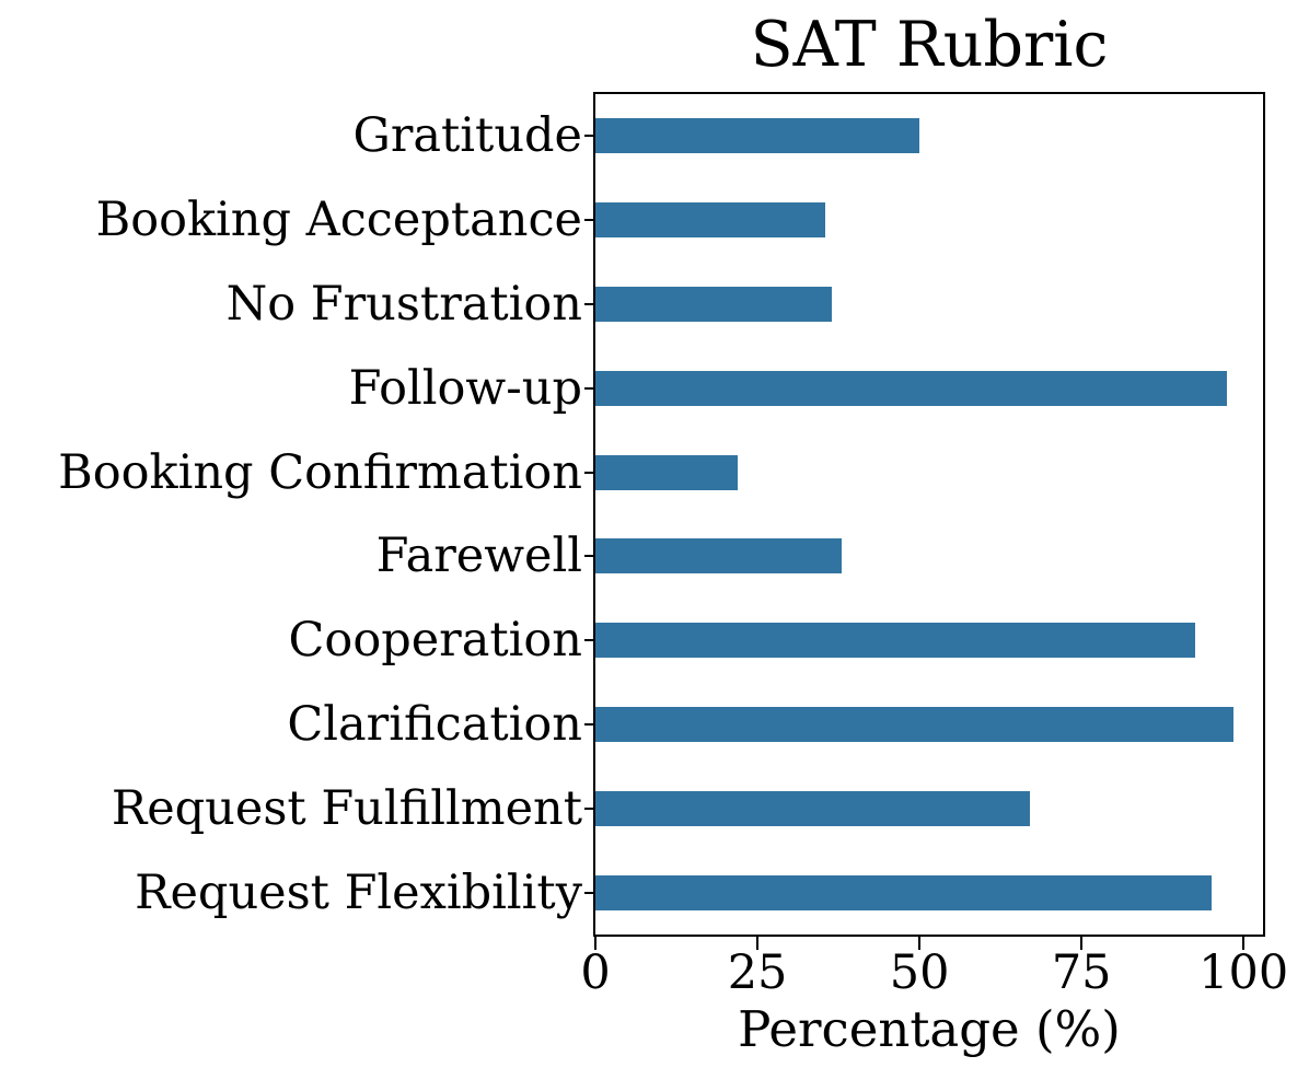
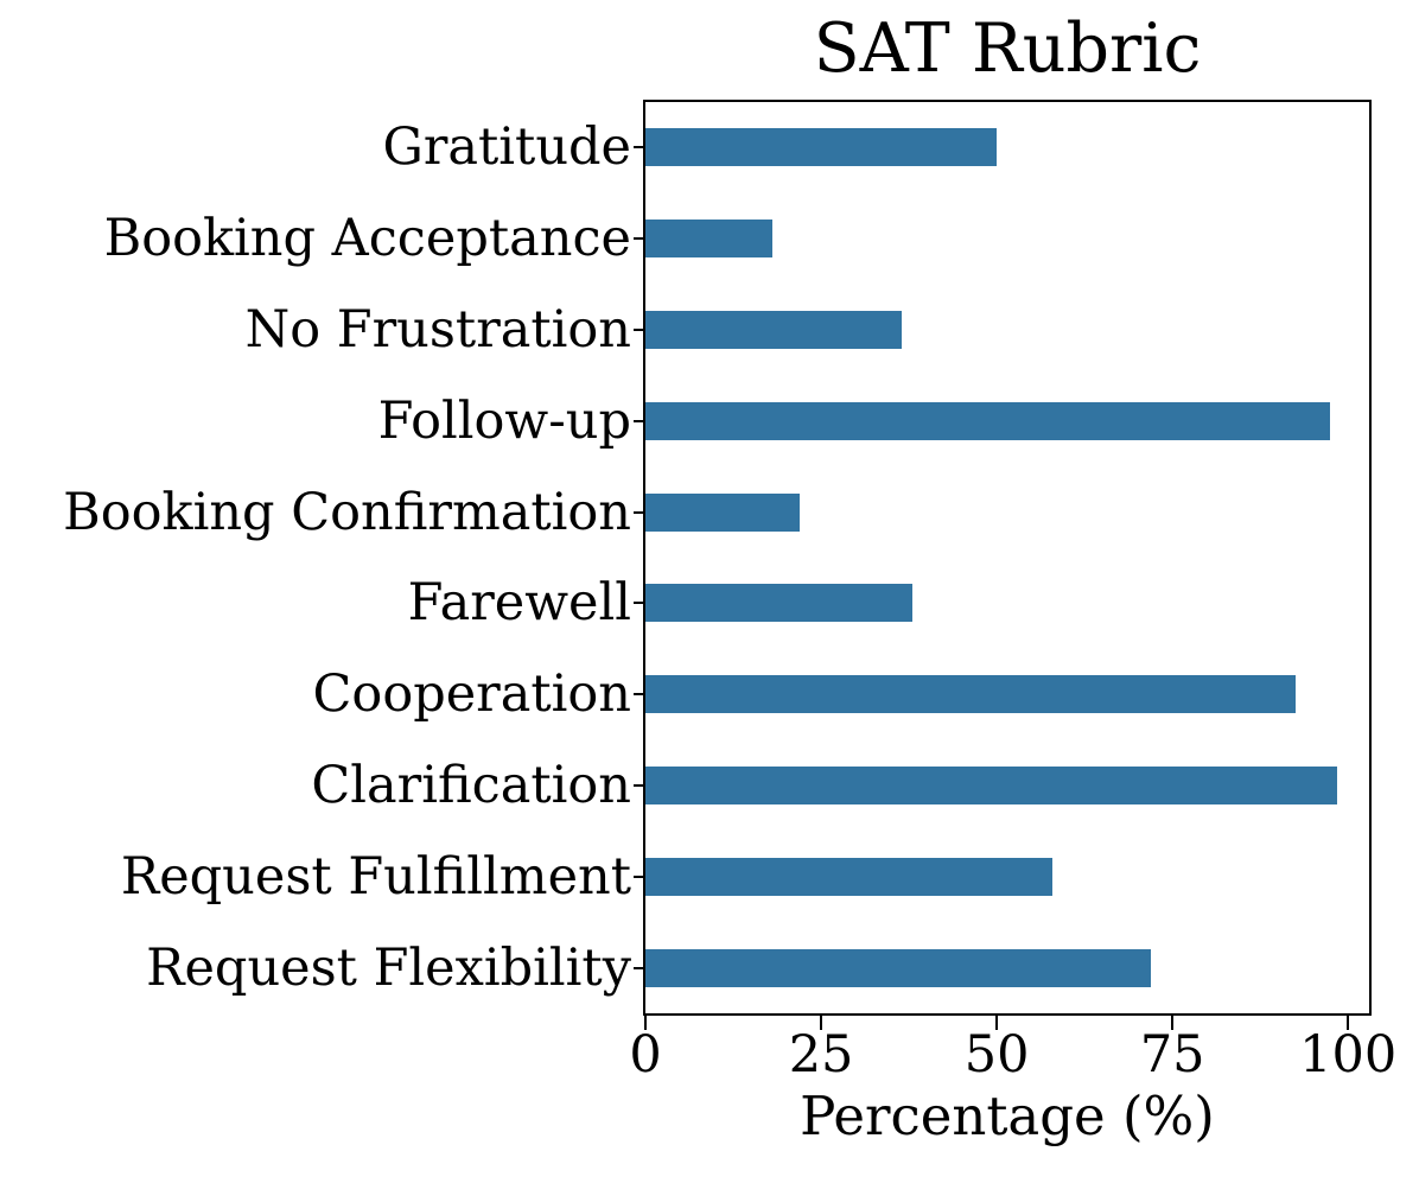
Booking Acceptance: 36 -> 18
Request Fulfillment: 67 -> 58
Request Flexibility: 95 -> 72
